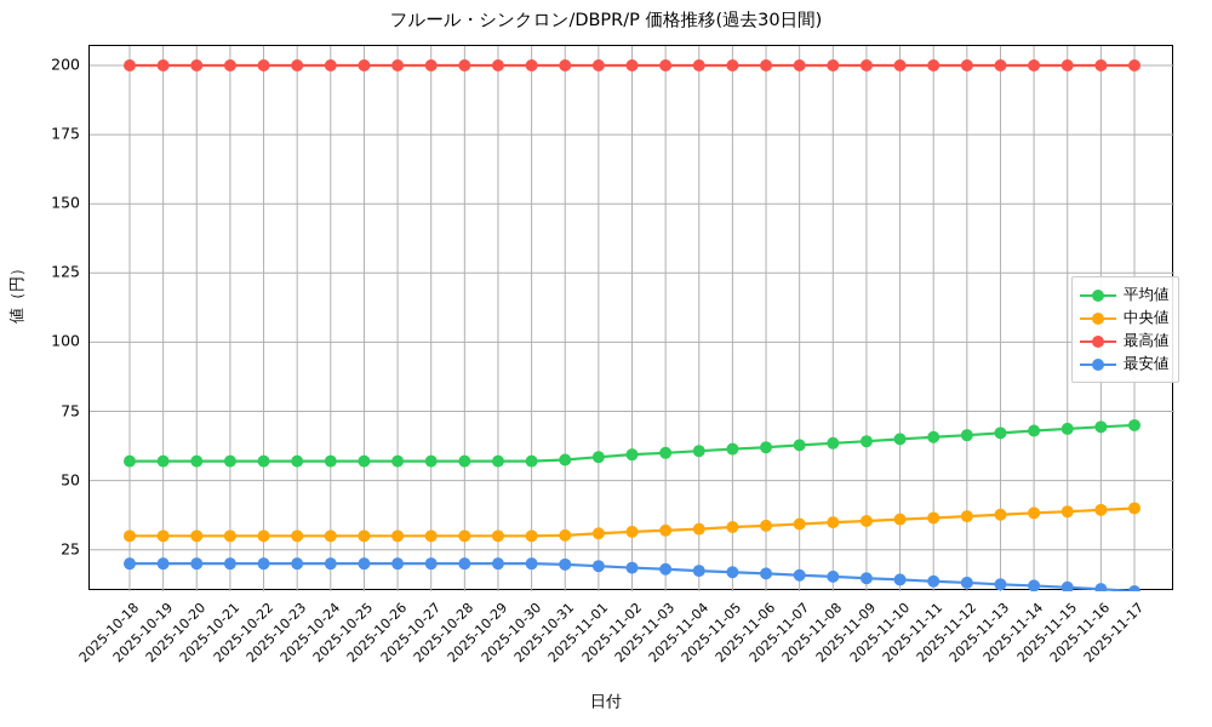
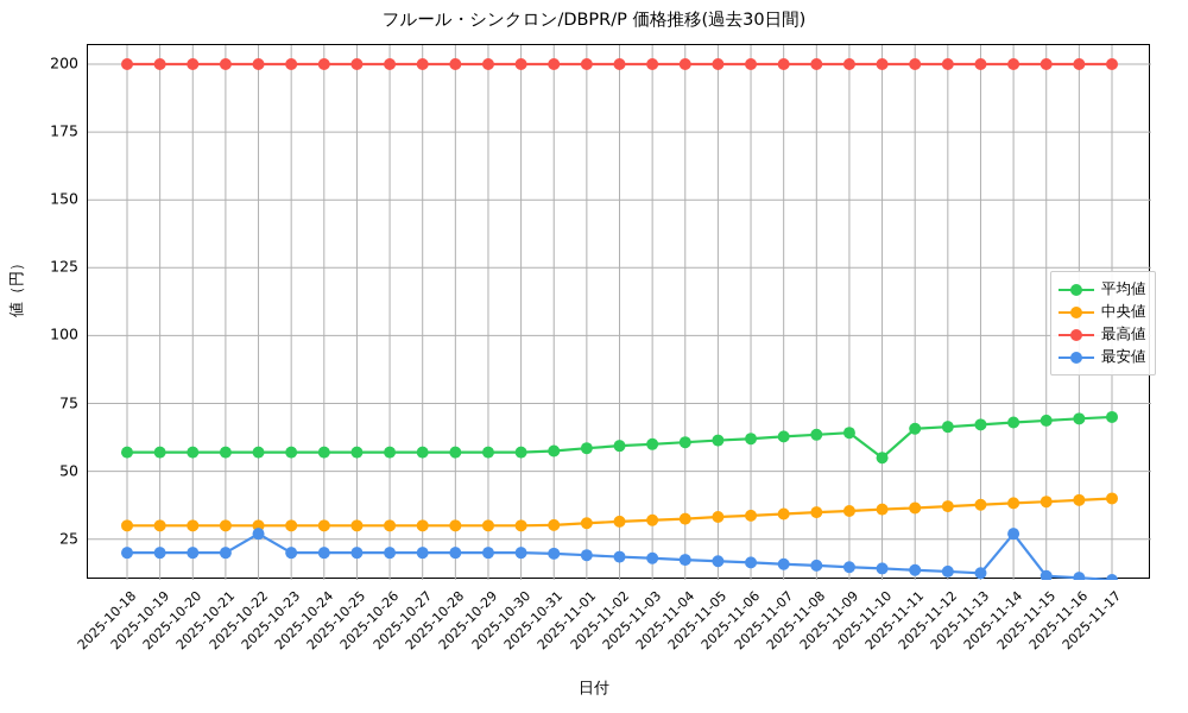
最安値/2025-10-22: 20 -> 27
平均値/2025-11-10: 65 -> 55
最安値/2025-11-14: 12 -> 27
